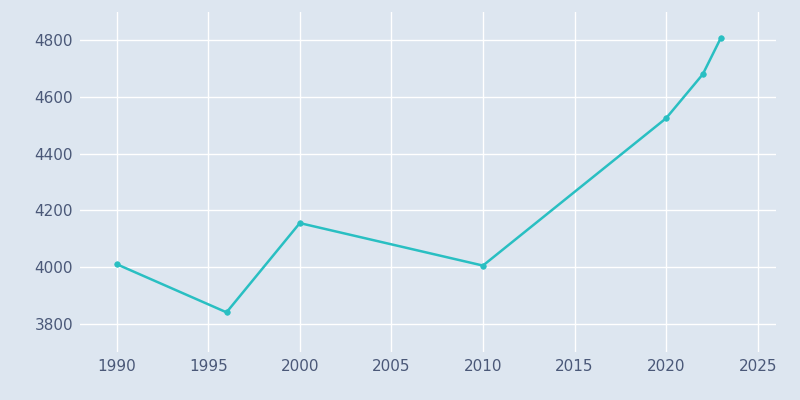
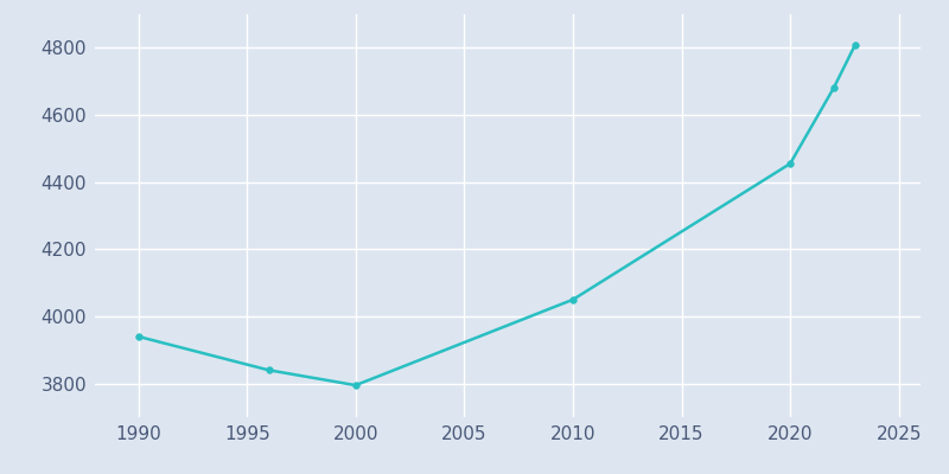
1990: 4010 -> 3940
2000: 4155 -> 3795
2010: 4005 -> 4050
2020: 4525 -> 4455
